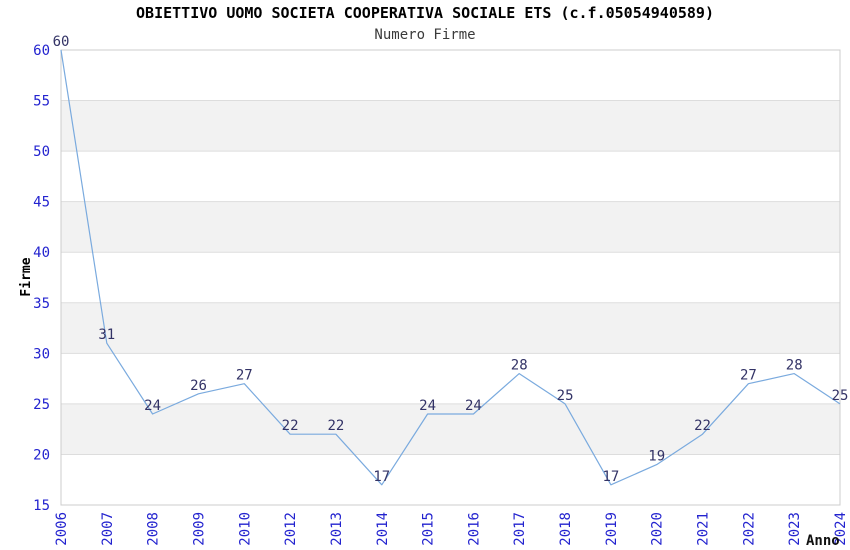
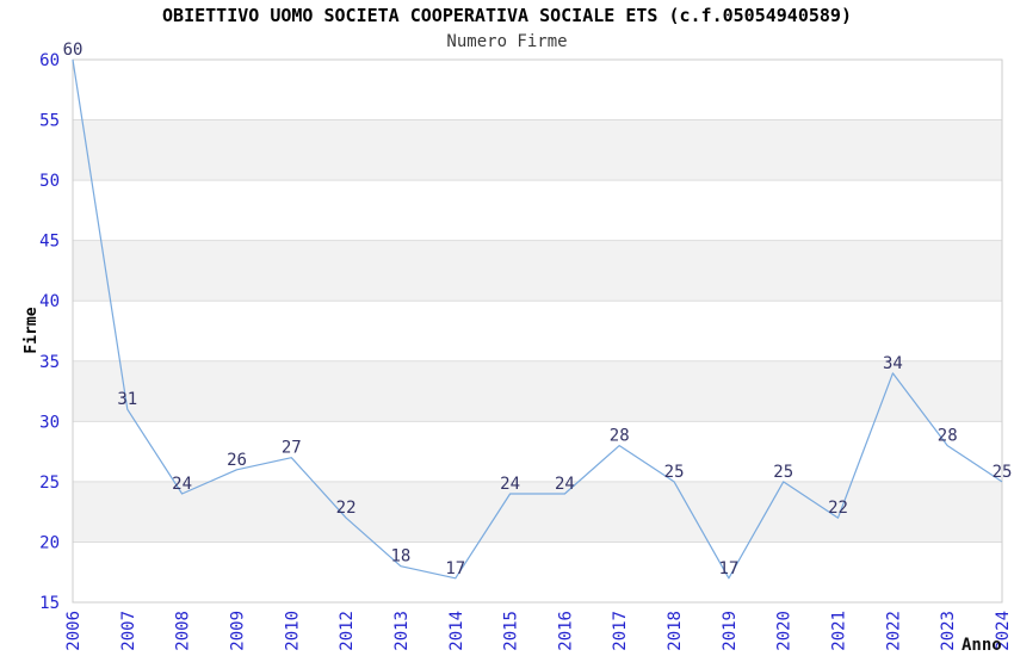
2013: 22 -> 18
2020: 19 -> 25
2022: 27 -> 34
